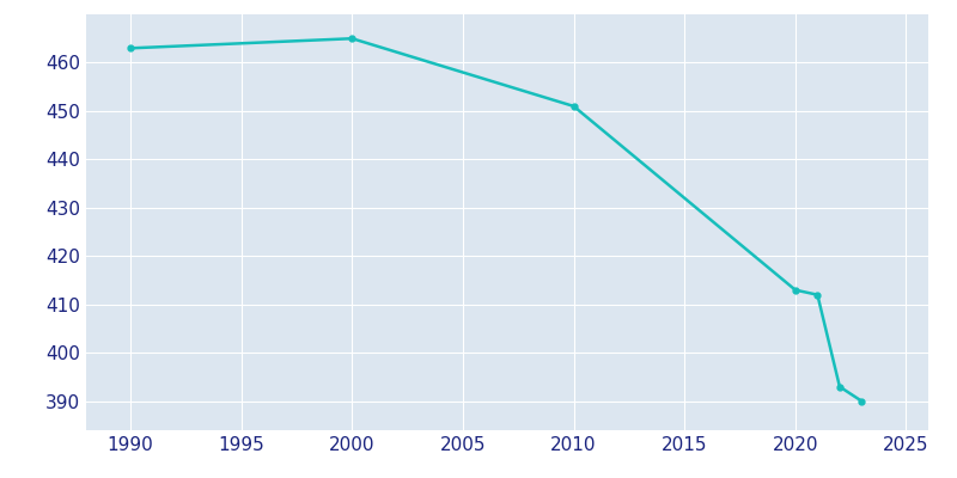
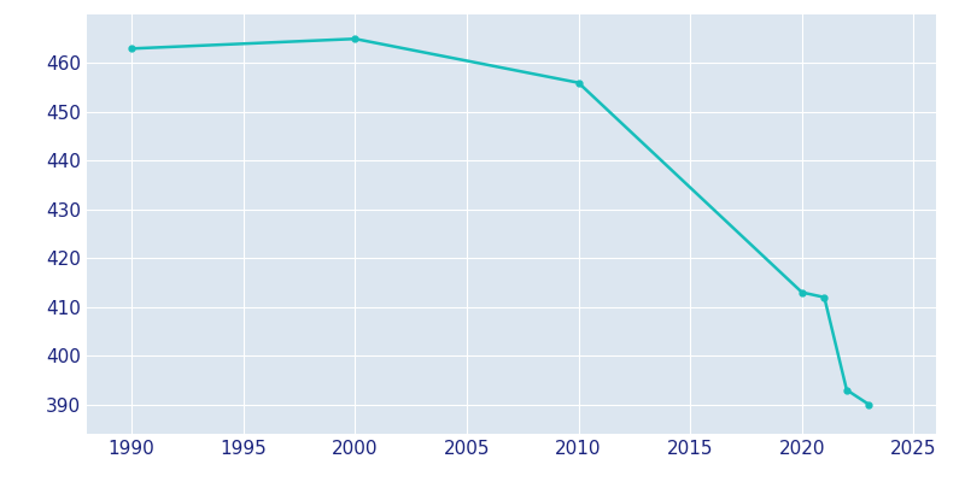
2010: 451 -> 456
